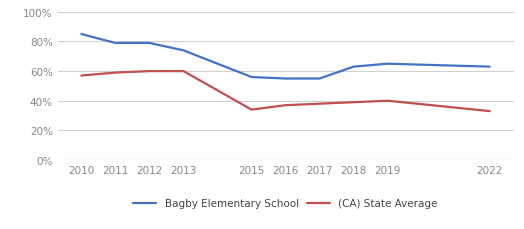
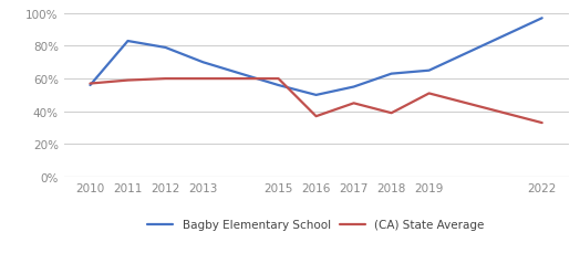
Bagby Elementary School/2010: 85% -> 56%
Bagby Elementary School/2011: 79% -> 83%
Bagby Elementary School/2013: 74% -> 70%
(CA) State Average/2015: 34% -> 60%
Bagby Elementary School/2016: 55% -> 50%
(CA) State Average/2017: 38% -> 45%
(CA) State Average/2019: 40% -> 51%
Bagby Elementary School/2022: 63% -> 97%
